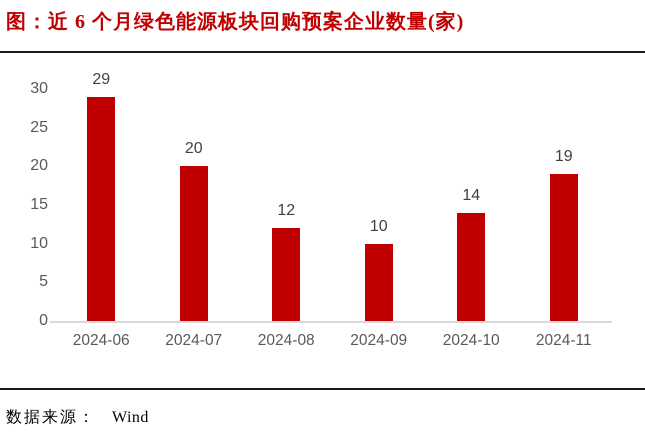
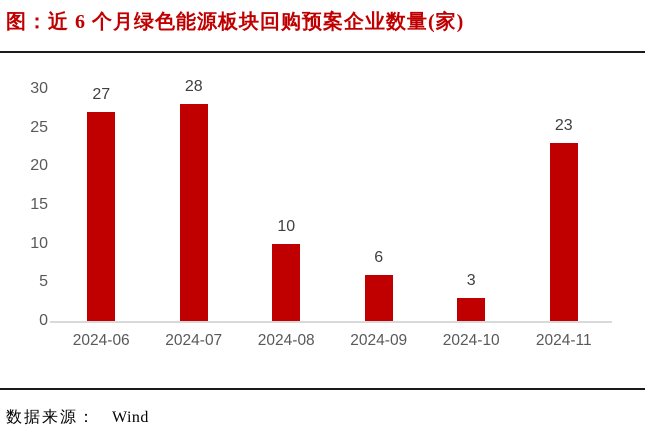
2024-06: 29 -> 27
2024-07: 20 -> 28
2024-08: 12 -> 10
2024-09: 10 -> 6
2024-10: 14 -> 3
2024-11: 19 -> 23
